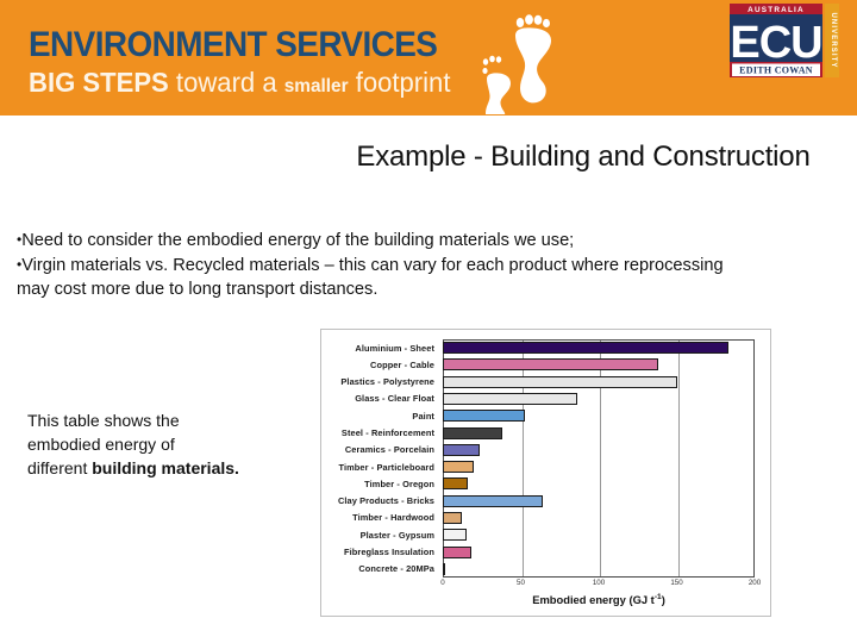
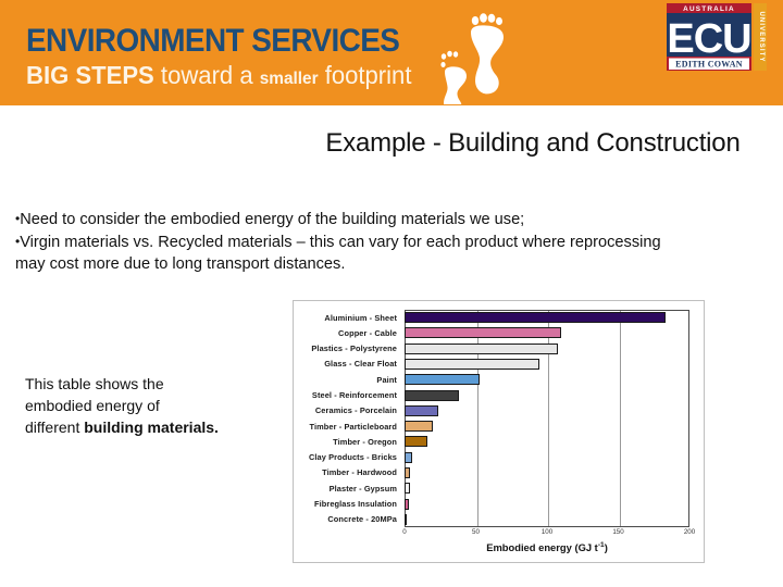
Copper - Cable: 138 -> 110
Plastics - Polystyrene: 150 -> 108
Glass - Clear Float: 86 -> 95
Clay Products - Bricks: 64 -> 5
Timber - Hardwood: 12 -> 4
Plaster - Gypsum: 15 -> 4
Fibreglass Insulation: 18 -> 3
